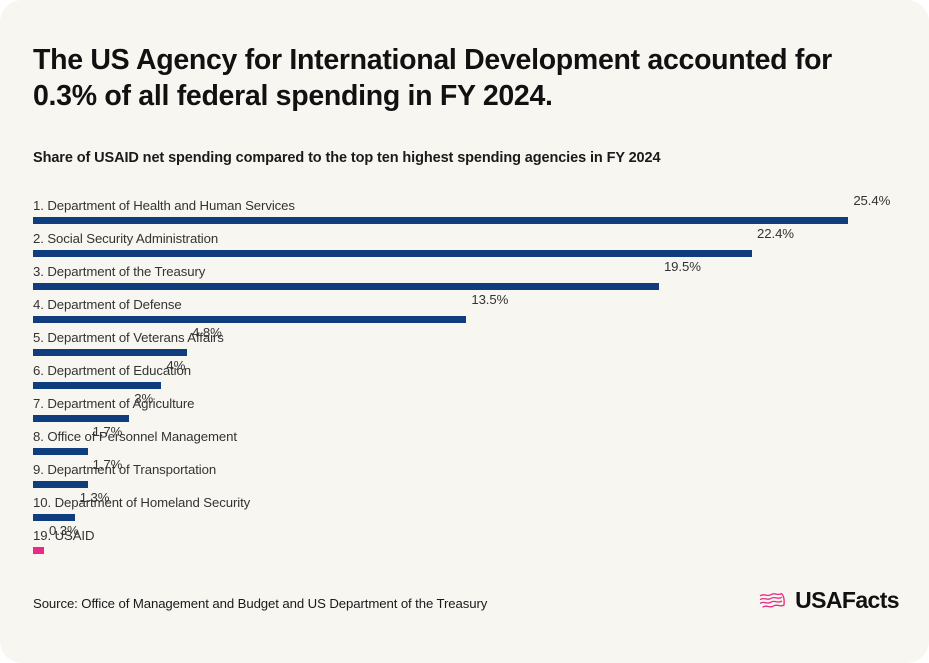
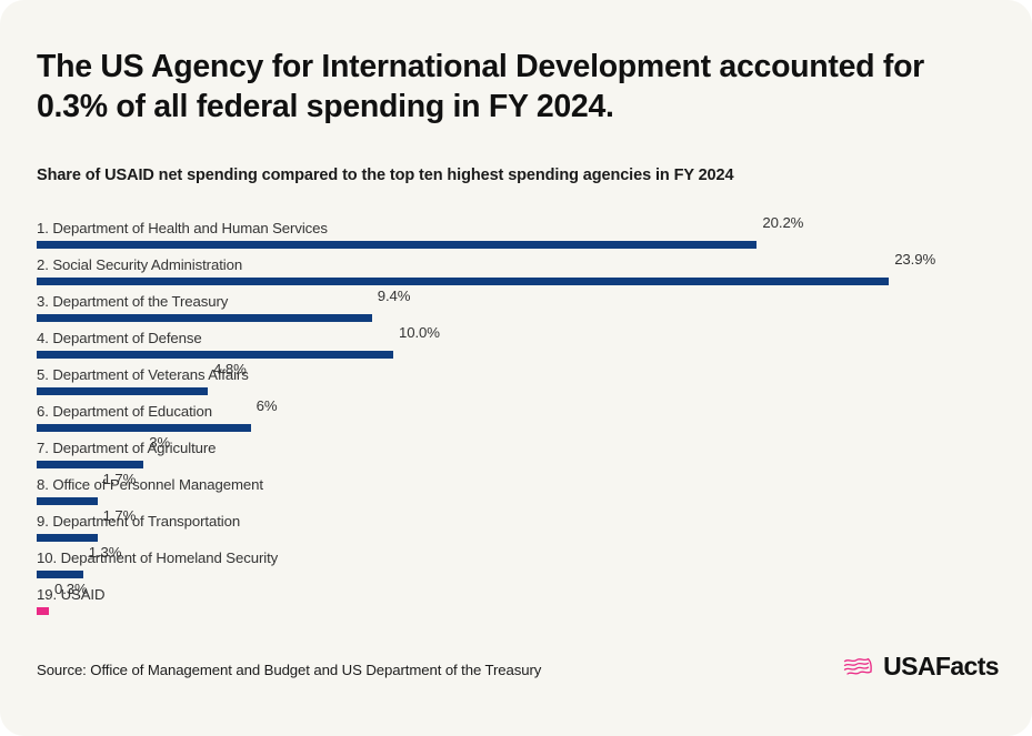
1. Department of Health and Human Services: 25.4% -> 20.2%
2. Social Security Administration: 22.4% -> 23.9%
3. Department of the Treasury: 19.5% -> 9.4%
4. Department of Defense: 13.5% -> 10.0%
6. Department of Education: 4% -> 6%
